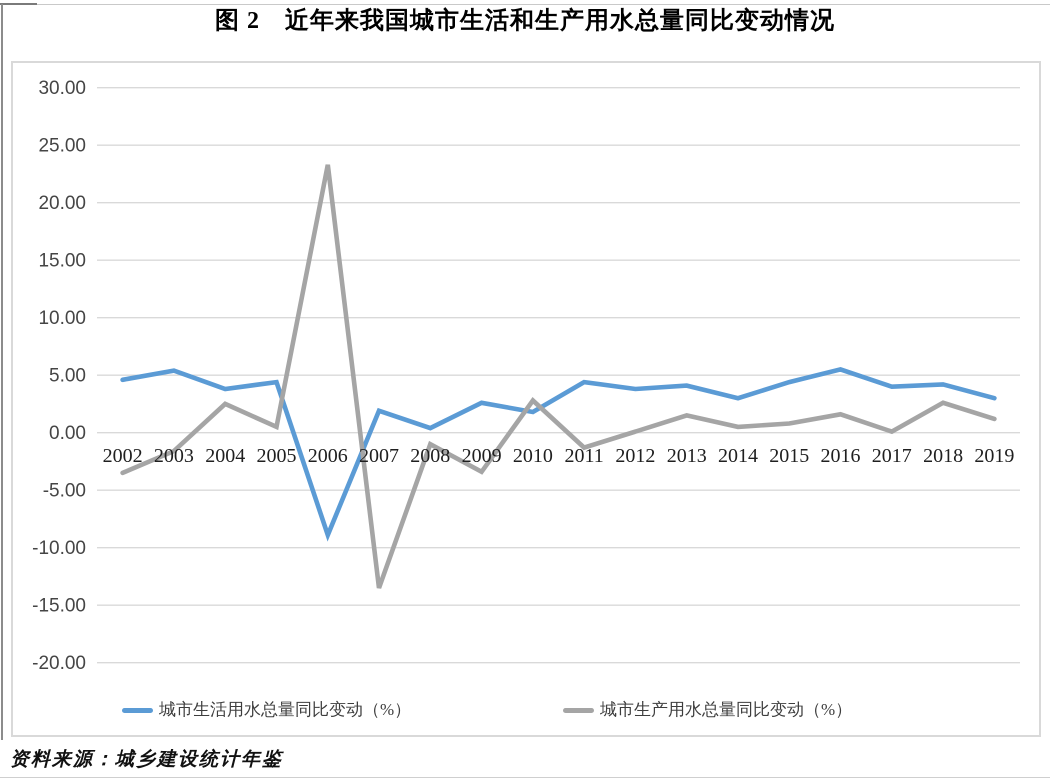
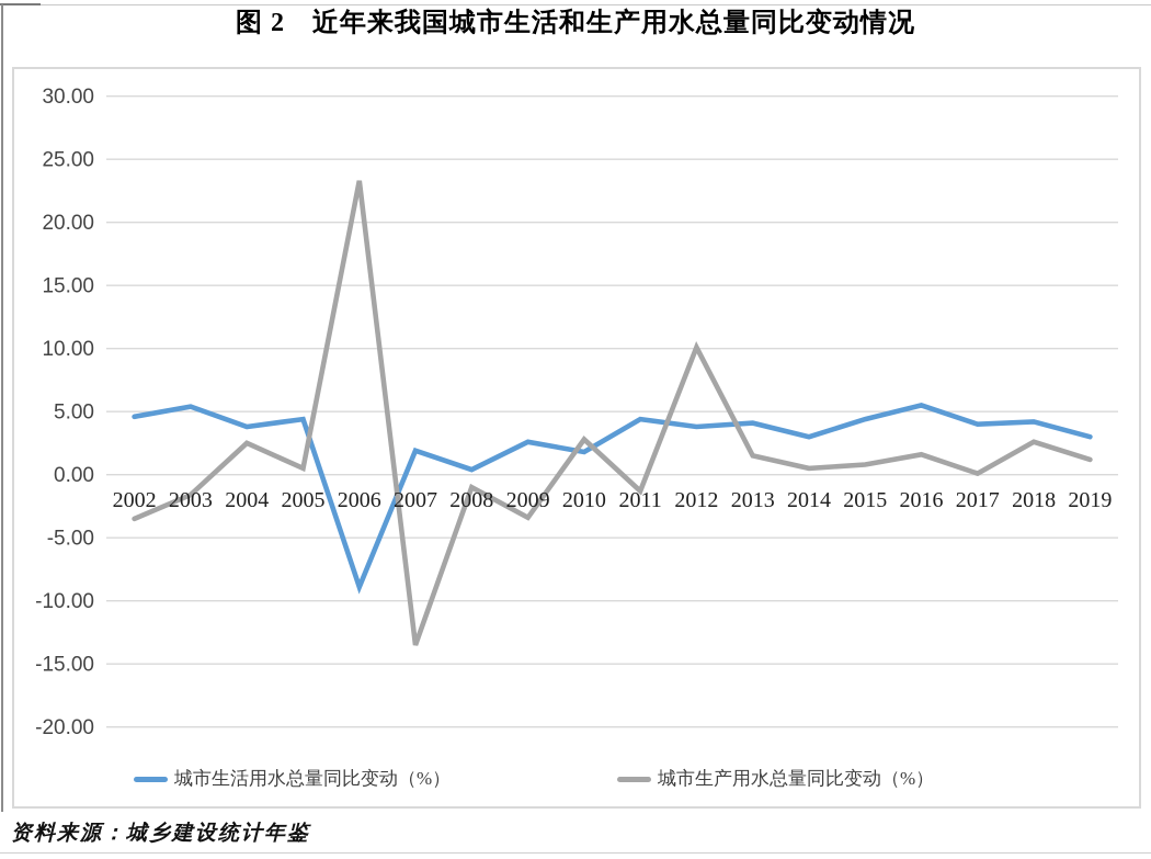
城市生产用水总量同比变动（%）/2012: 0.1 -> 10.1
